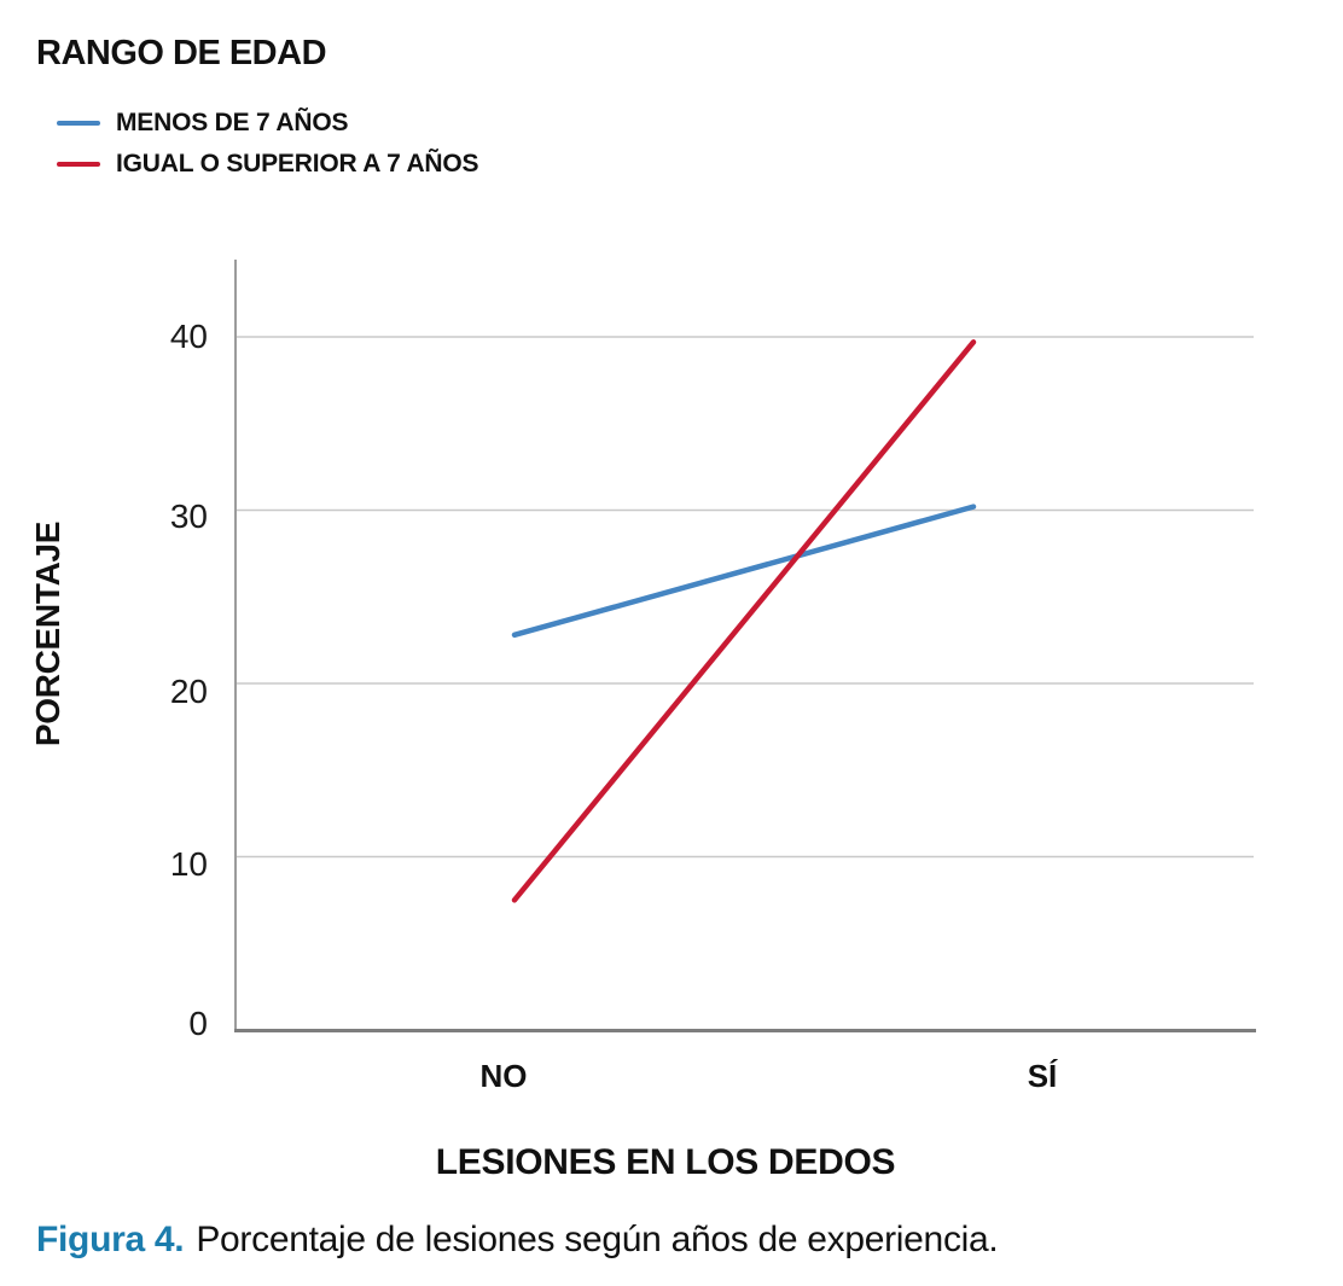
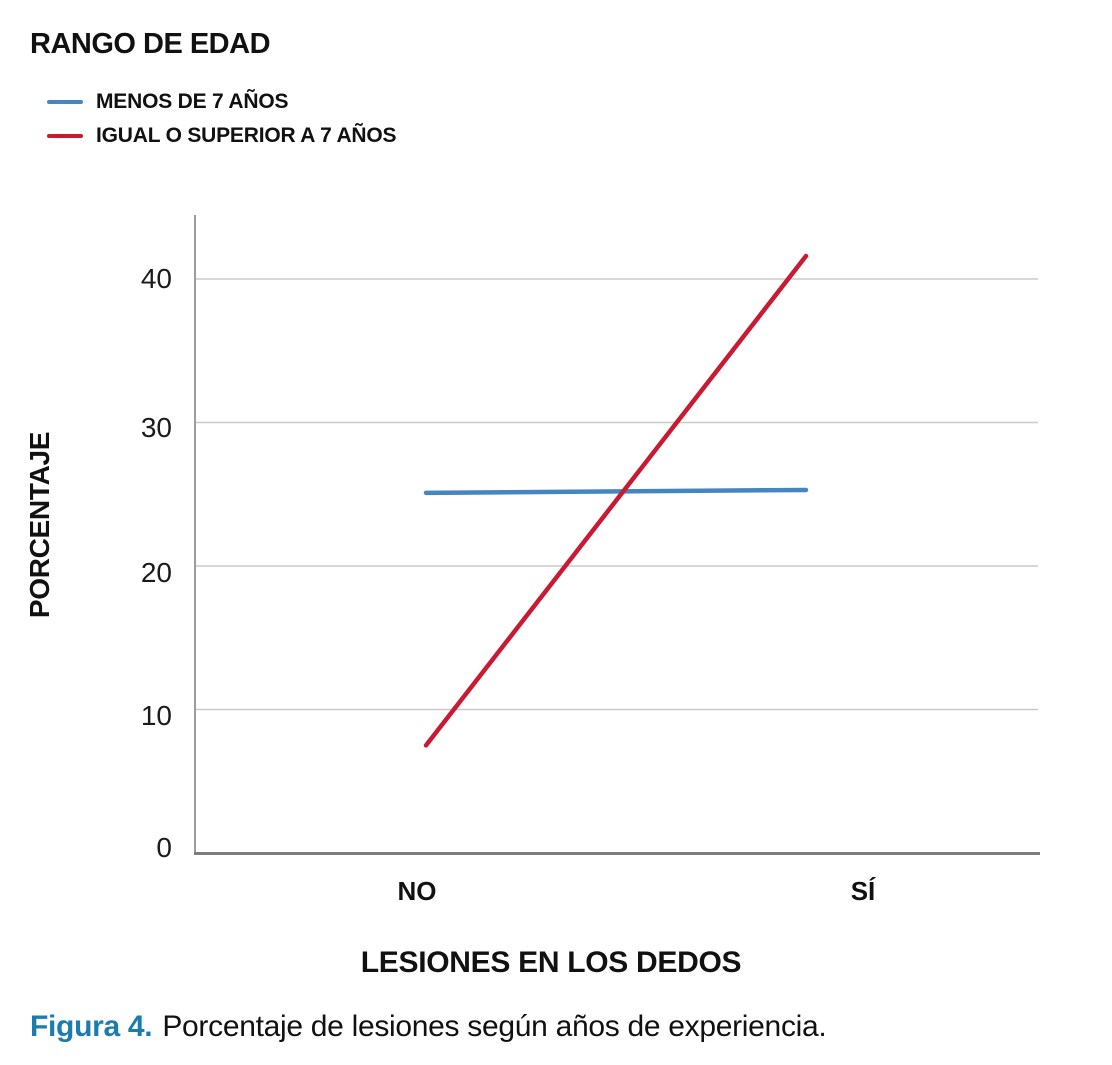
MENOS DE 7 AÑOS/NO: 22.8 -> 25.1
MENOS DE 7 AÑOS/SÍ: 30.2 -> 25.3
IGUAL O SUPERIOR A 7 AÑOS/SÍ: 39.7 -> 41.6
